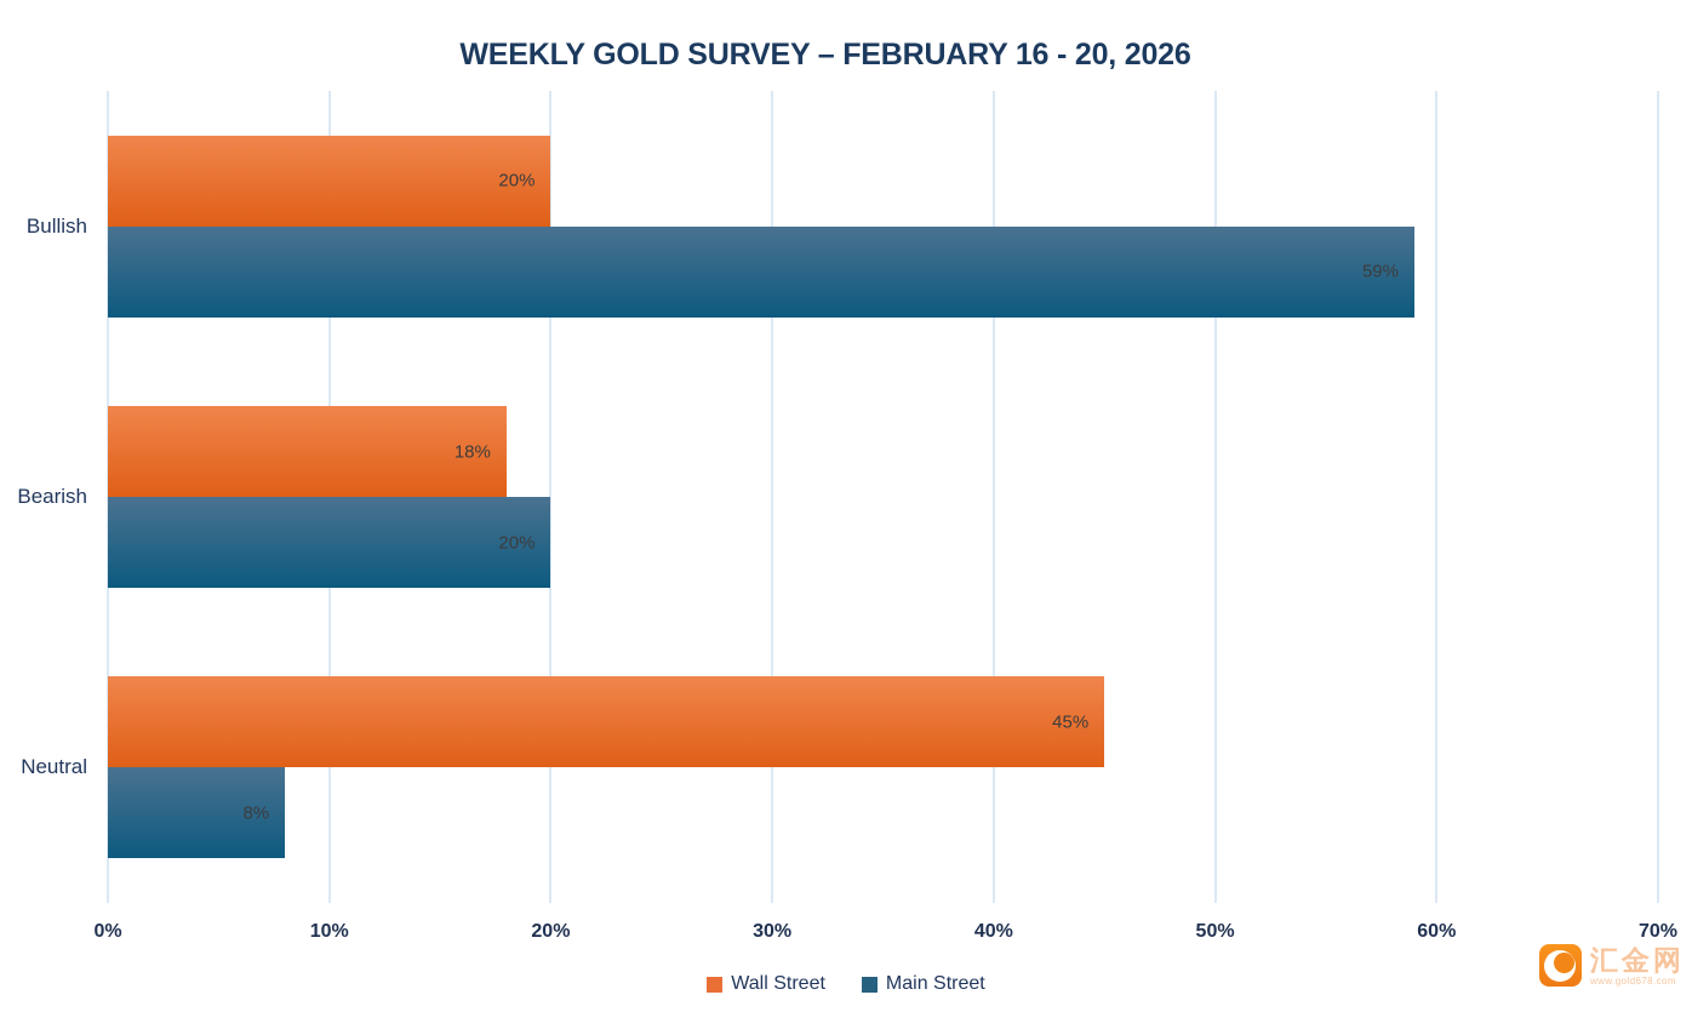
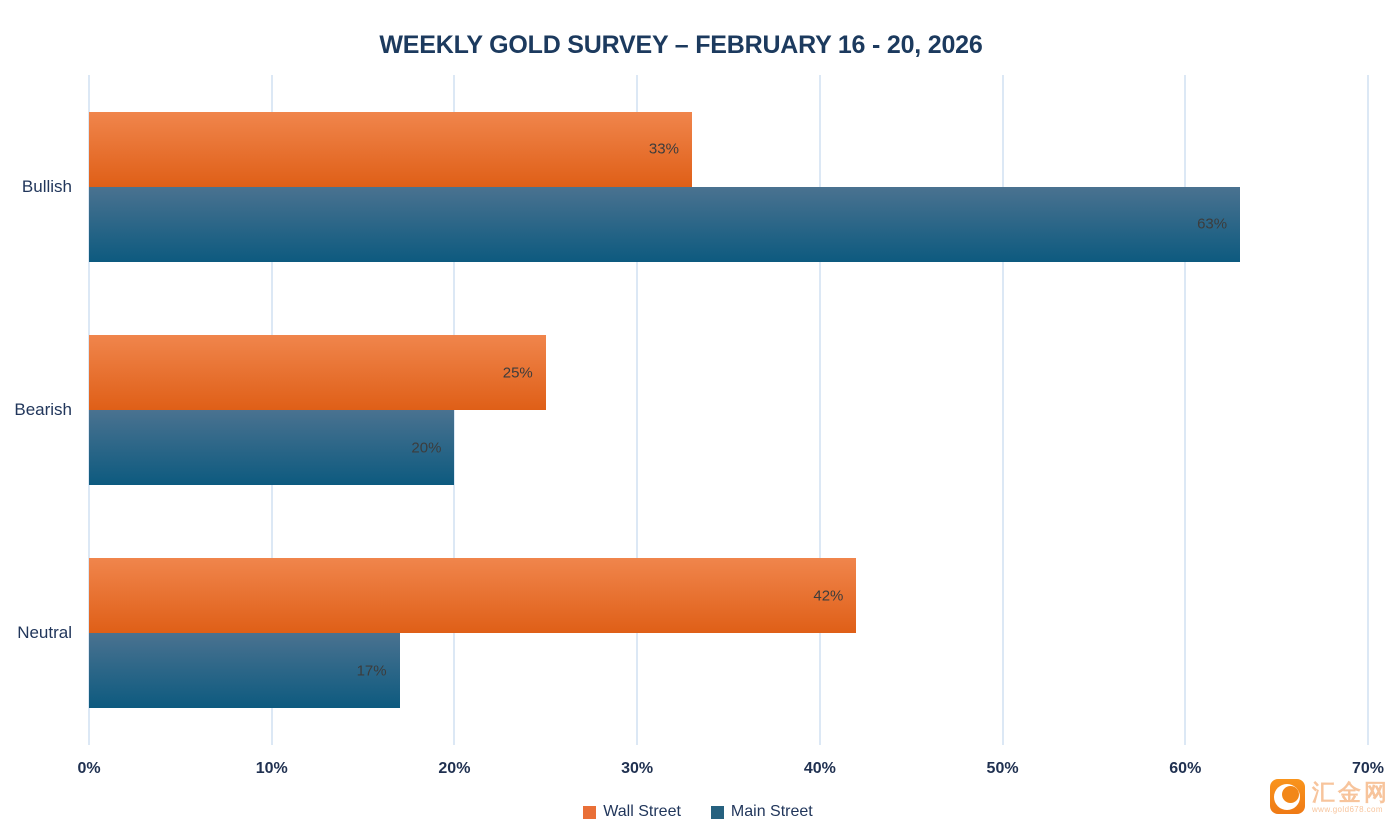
Wall Street/Bullish: 20% -> 33%
Main Street/Bullish: 59% -> 63%
Wall Street/Bearish: 18% -> 25%
Wall Street/Neutral: 45% -> 42%
Main Street/Neutral: 8% -> 17%
